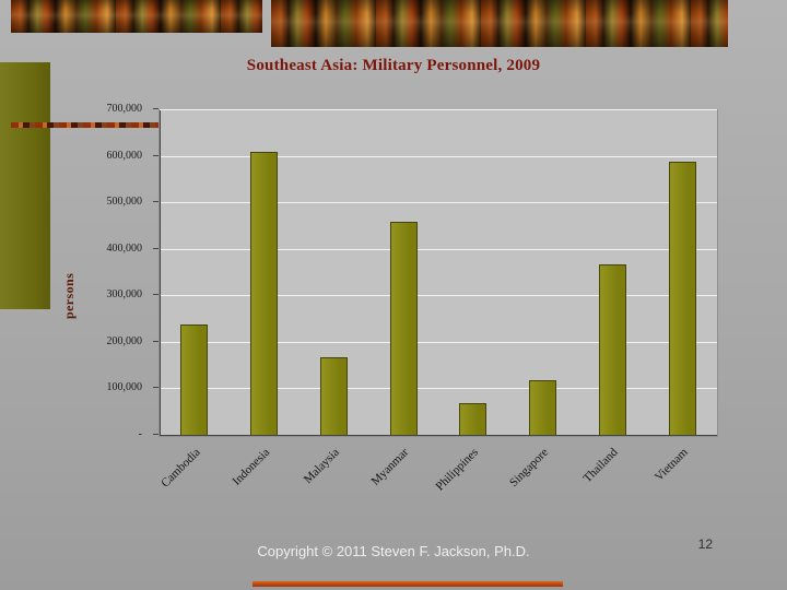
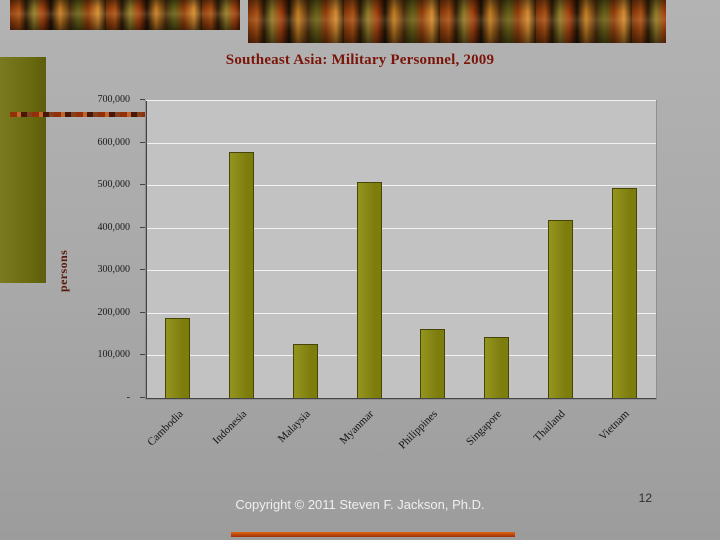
Cambodia: 240000 -> 190000
Indonesia: 610000 -> 580000
Malaysia: 170000 -> 130000
Myanmar: 460000 -> 510000
Philippines: 70000 -> 160000
Singapore: 120000 -> 140000
Thailand: 370000 -> 420000
Vietnam: 590000 -> 500000
